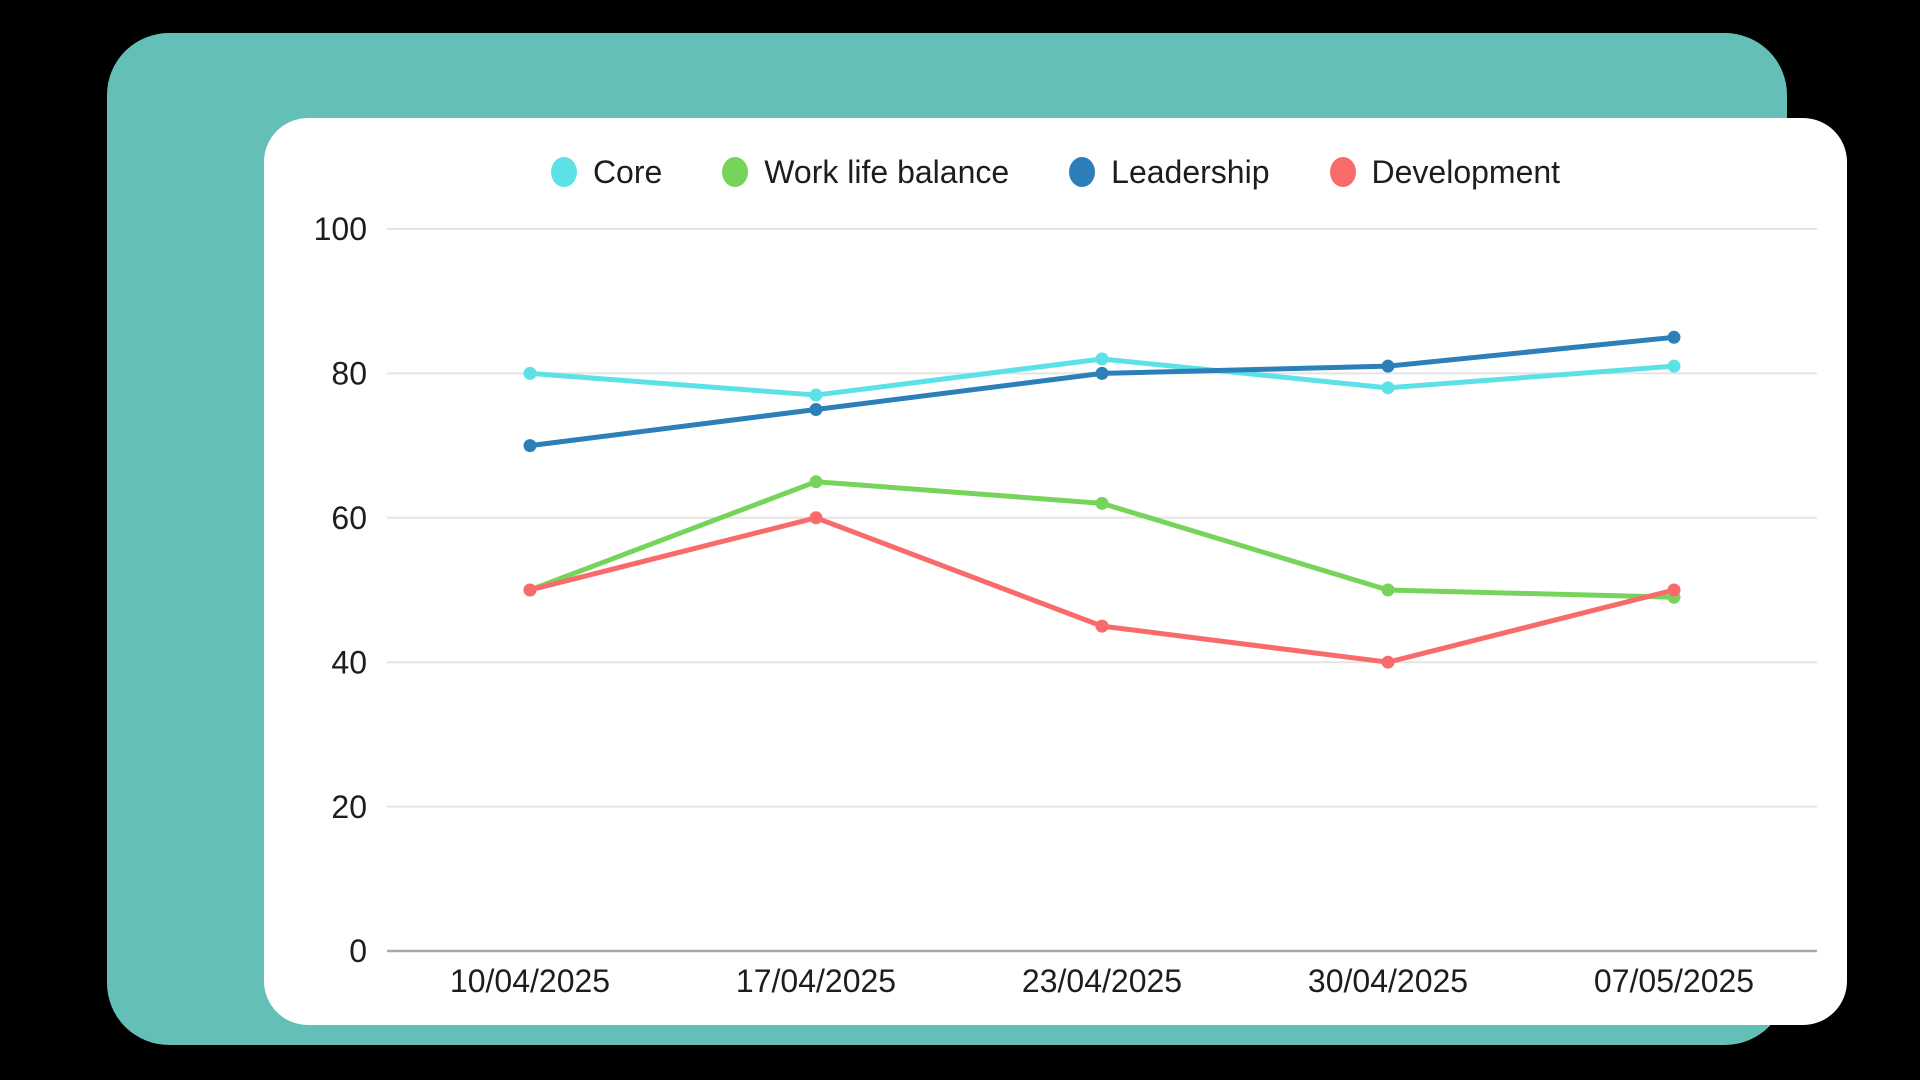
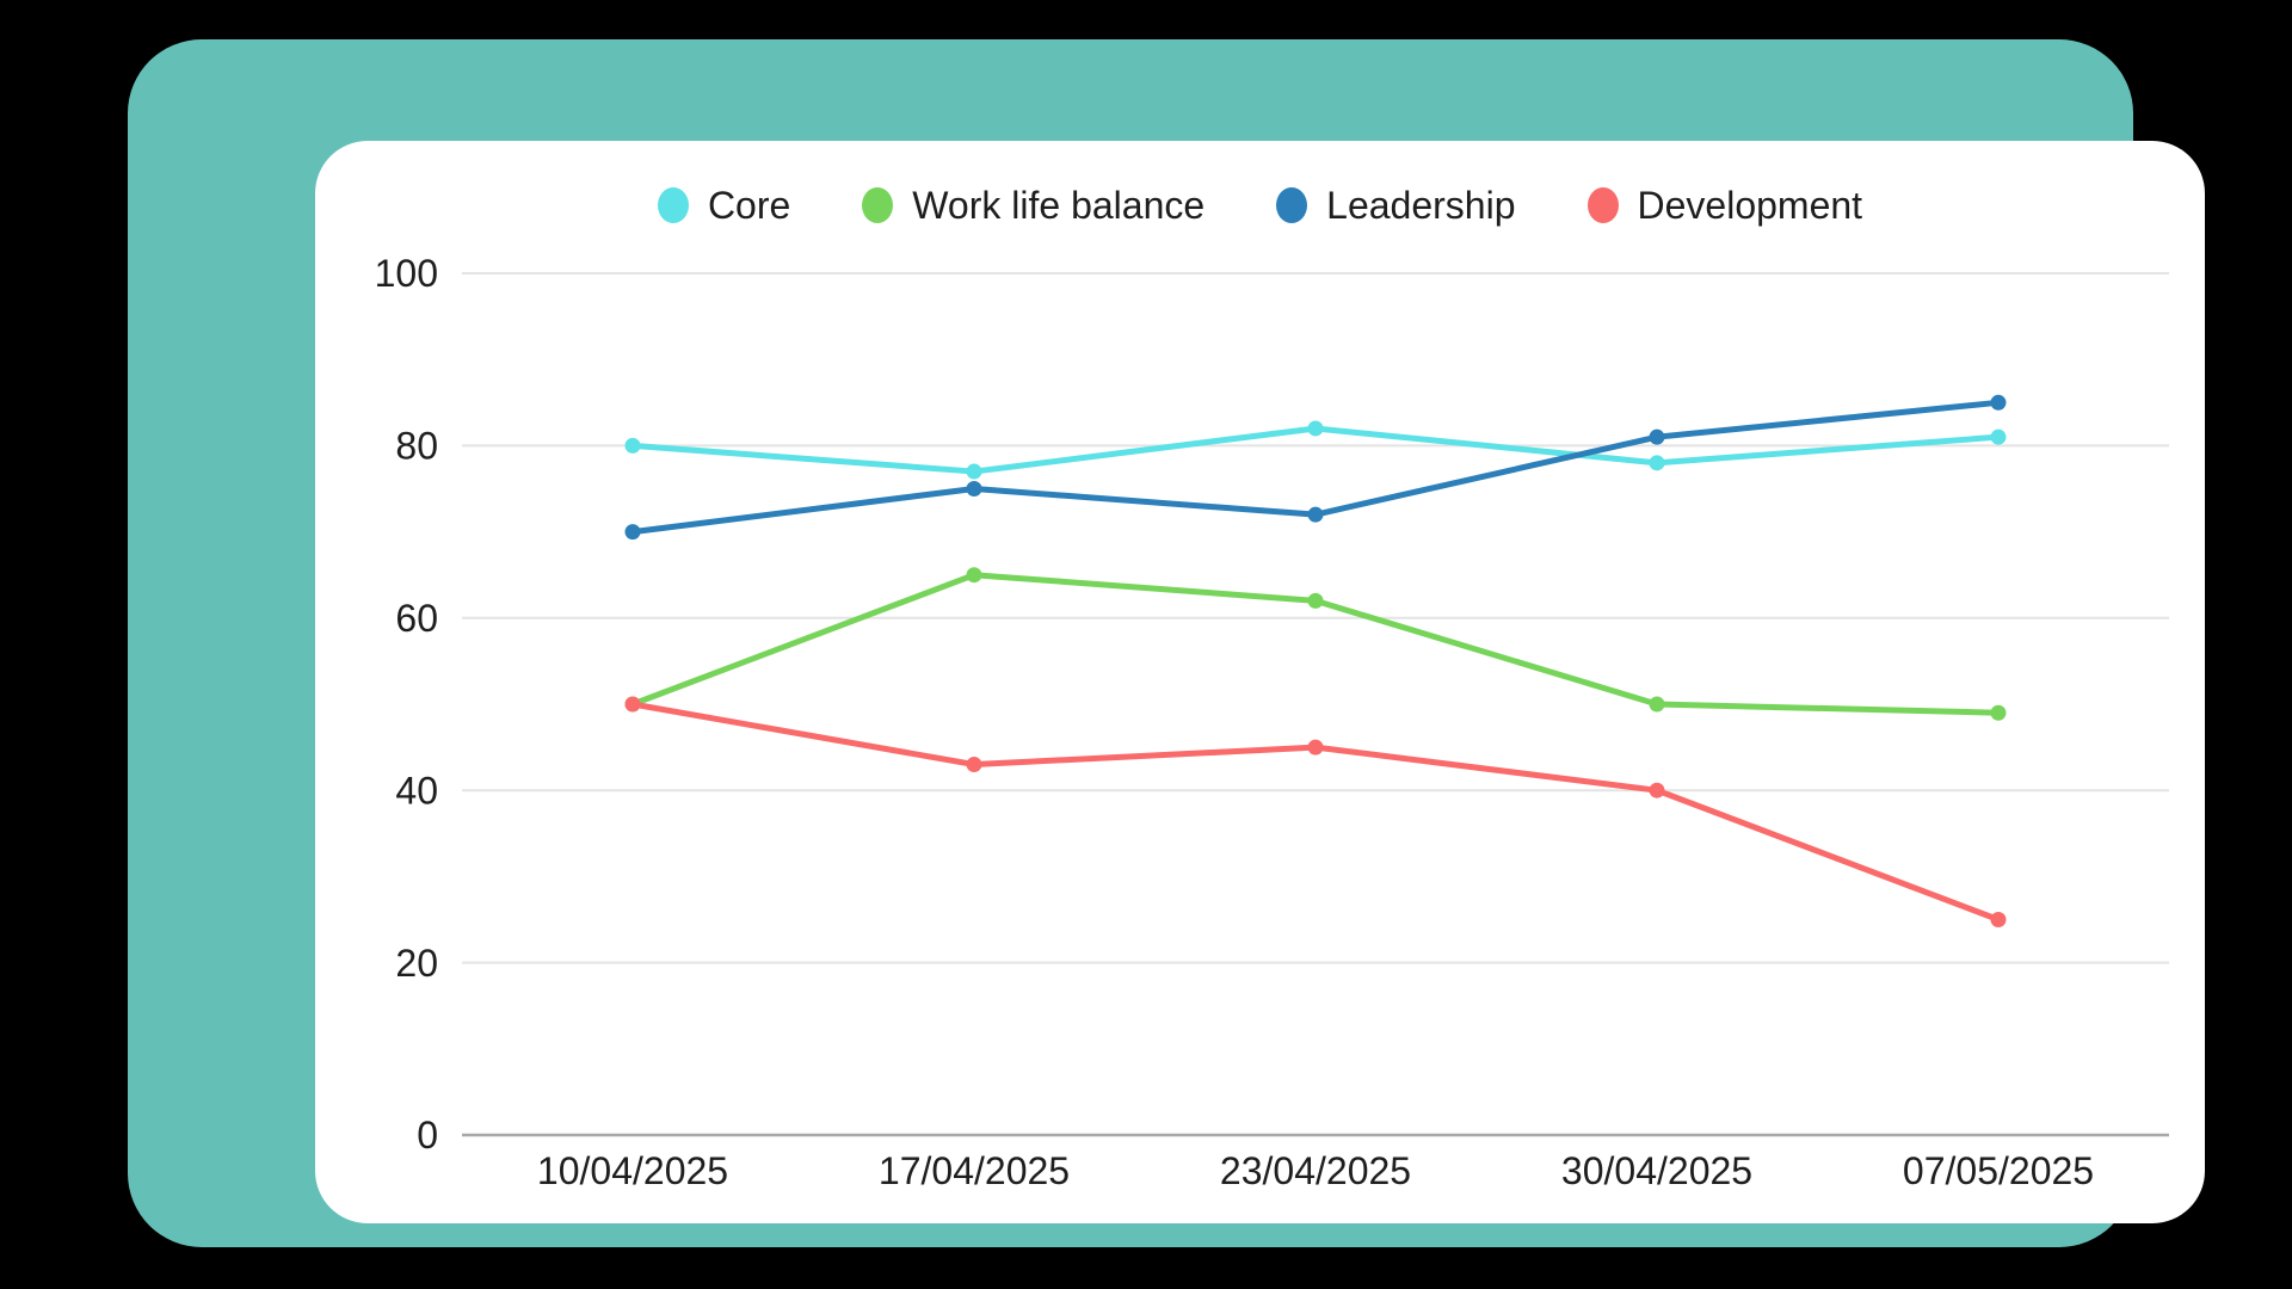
Development/17/04/2025: 60 -> 43
Leadership/23/04/2025: 80 -> 72
Development/07/05/2025: 50 -> 25
